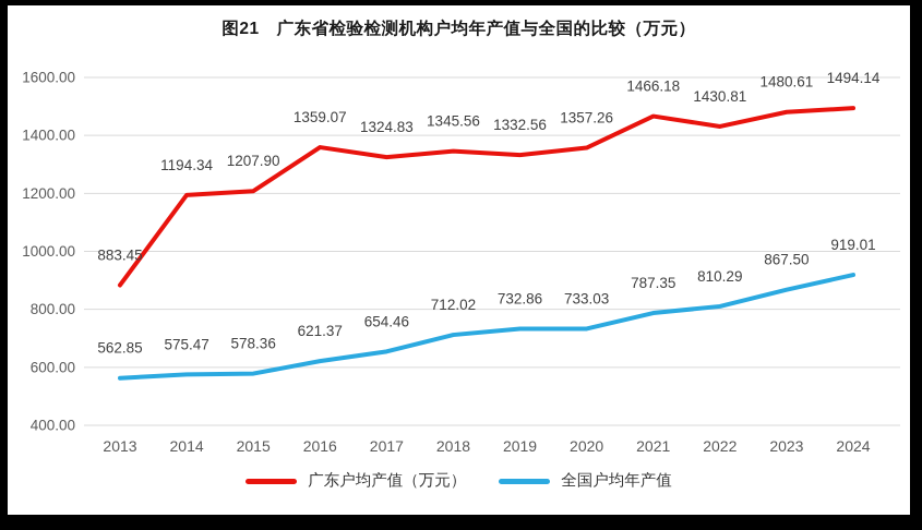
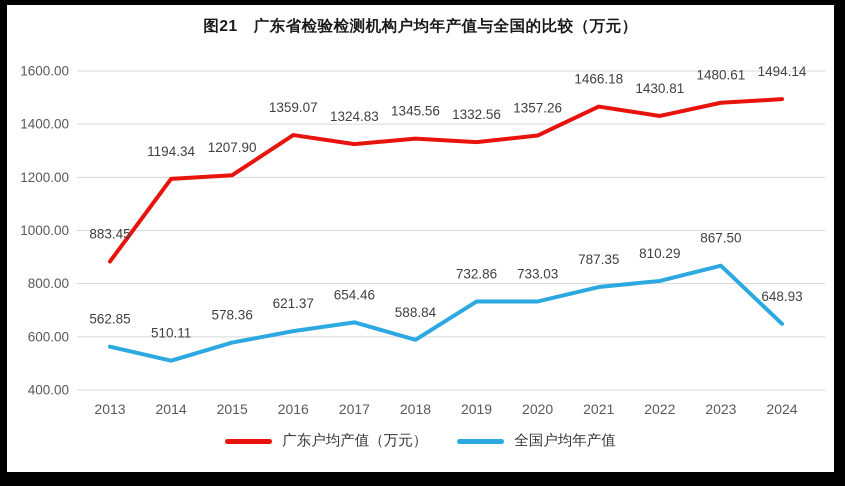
全国户均年产值/2014: 575.47 -> 510.11
全国户均年产值/2018: 712.02 -> 588.84
全国户均年产值/2024: 919.01 -> 648.93
